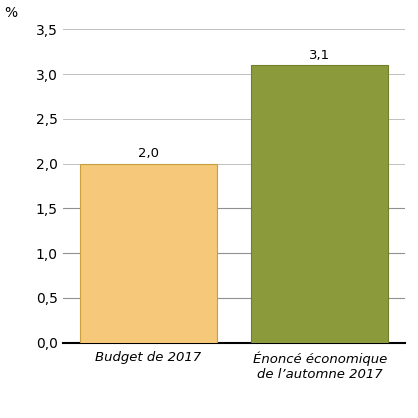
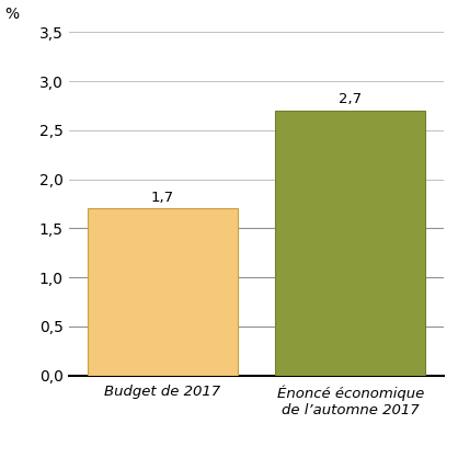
Budget de 2017: 2,0 -> 1,7
Énoncé économique de l’automne 2017: 3,1 -> 2,7
